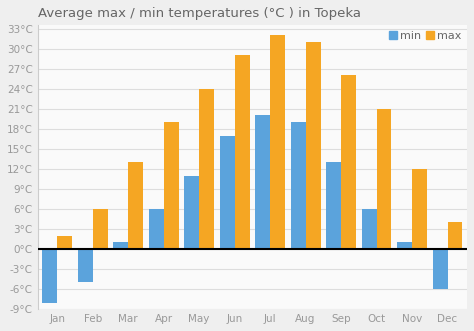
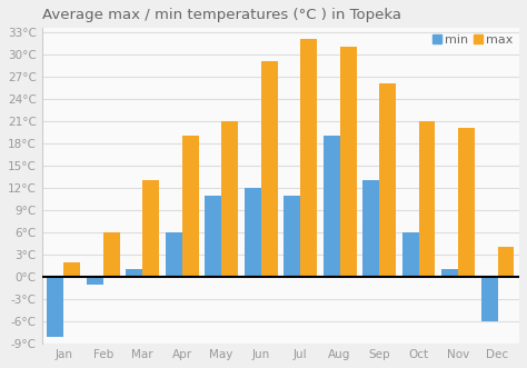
min/Feb: -5°C -> -1°C
max/May: 24°C -> 21°C
min/Jun: 17°C -> 12°C
min/Jul: 20°C -> 11°C
max/Nov: 12°C -> 20°C
